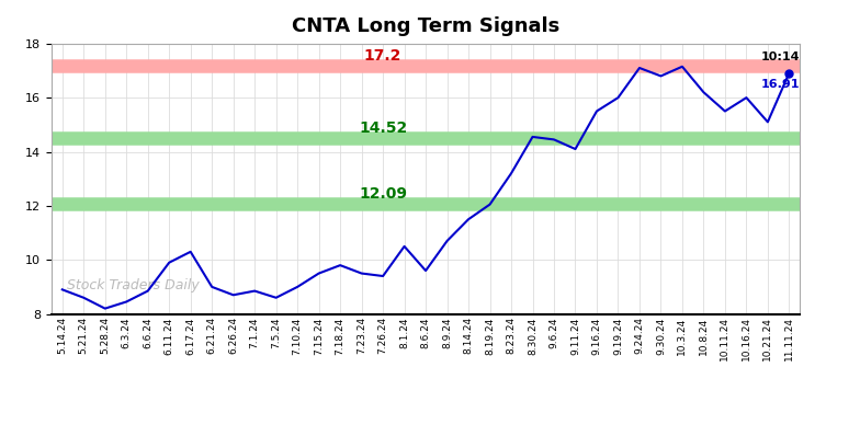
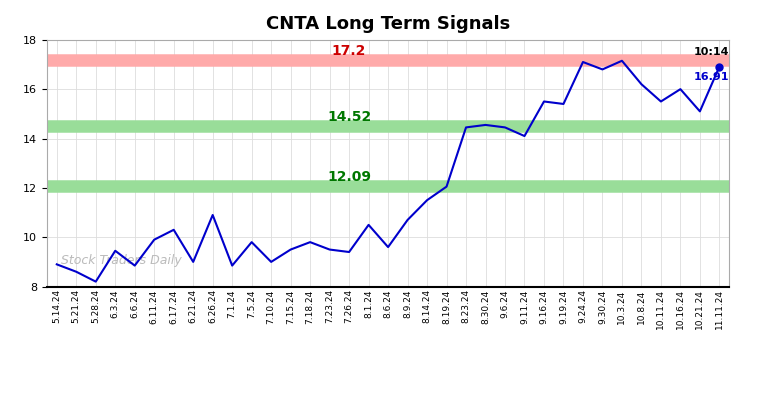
6.3.24: 8.45 -> 9.45
6.26.24: 8.70 -> 10.90
7.5.24: 8.60 -> 9.80
8.23.24: 13.20 -> 14.45
9.19.24: 16.00 -> 15.40
